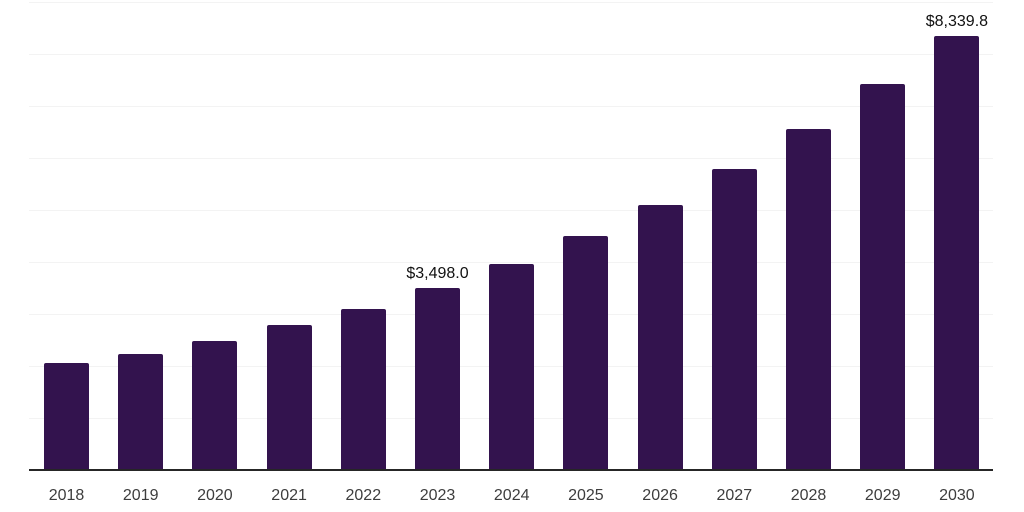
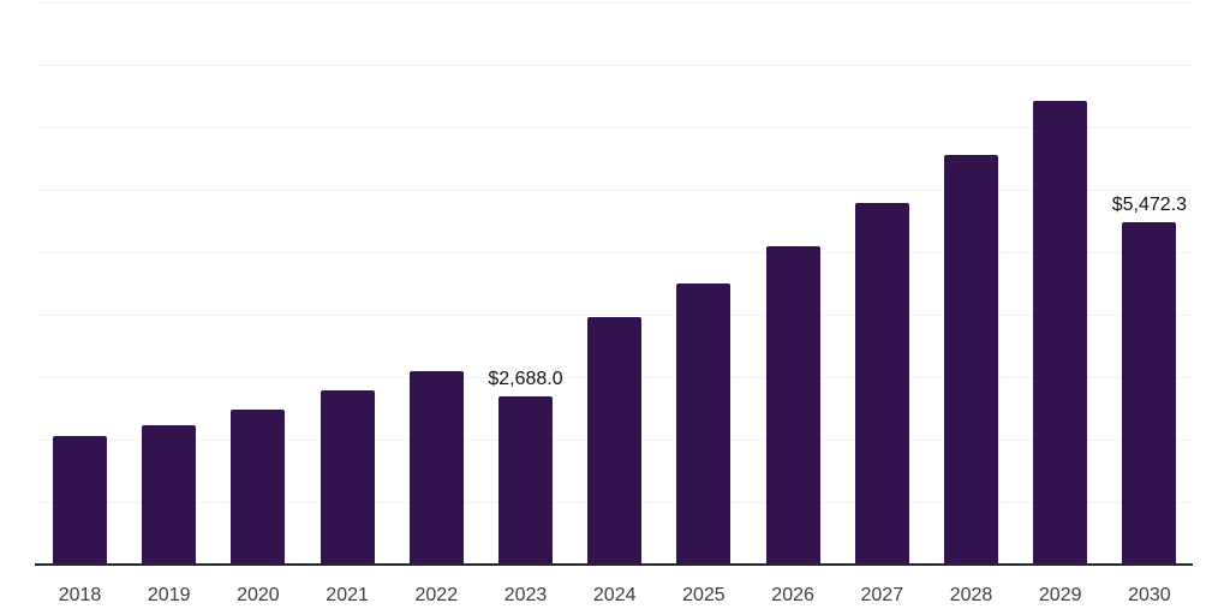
2023: $3,498.0 -> $2,688.0
2030: $8,339.8 -> $5,472.3
